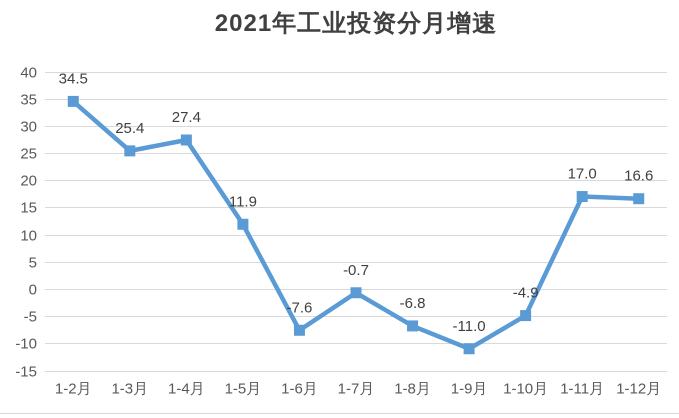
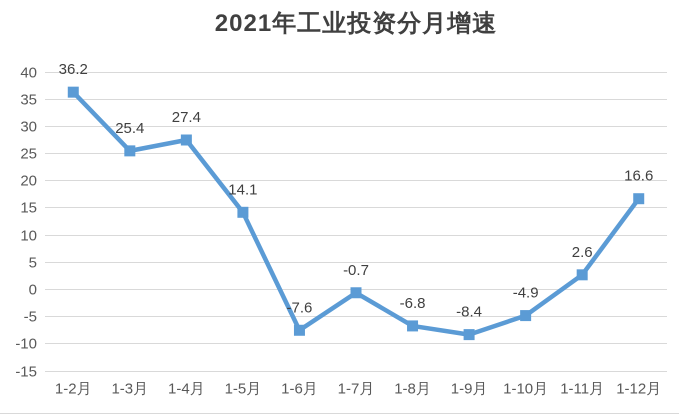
1-2月: 34.5 -> 36.2
1-5月: 11.9 -> 14.1
1-9月: -11.0 -> -8.4
1-11月: 17.0 -> 2.6
